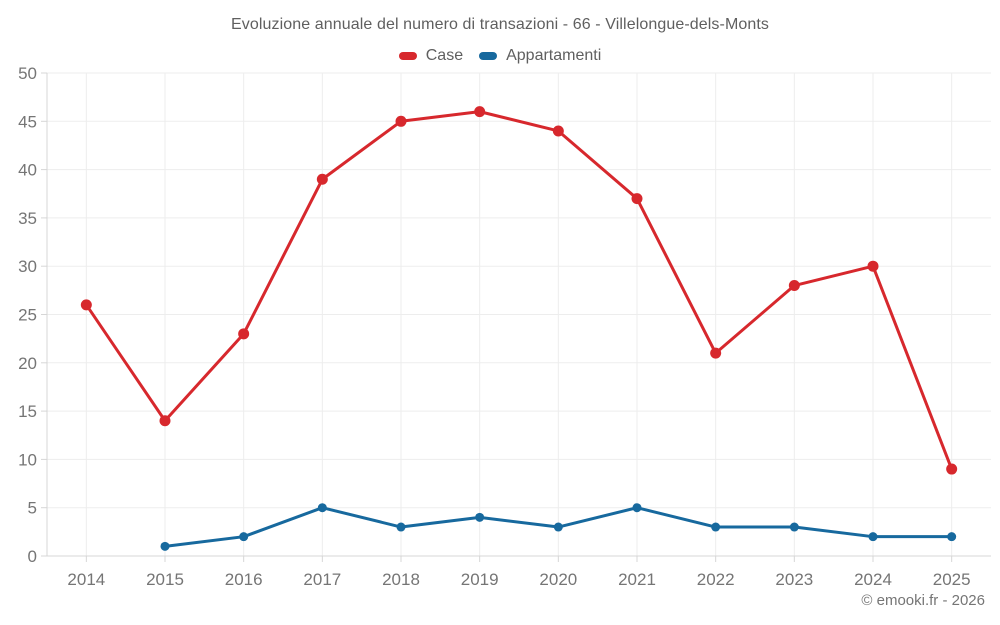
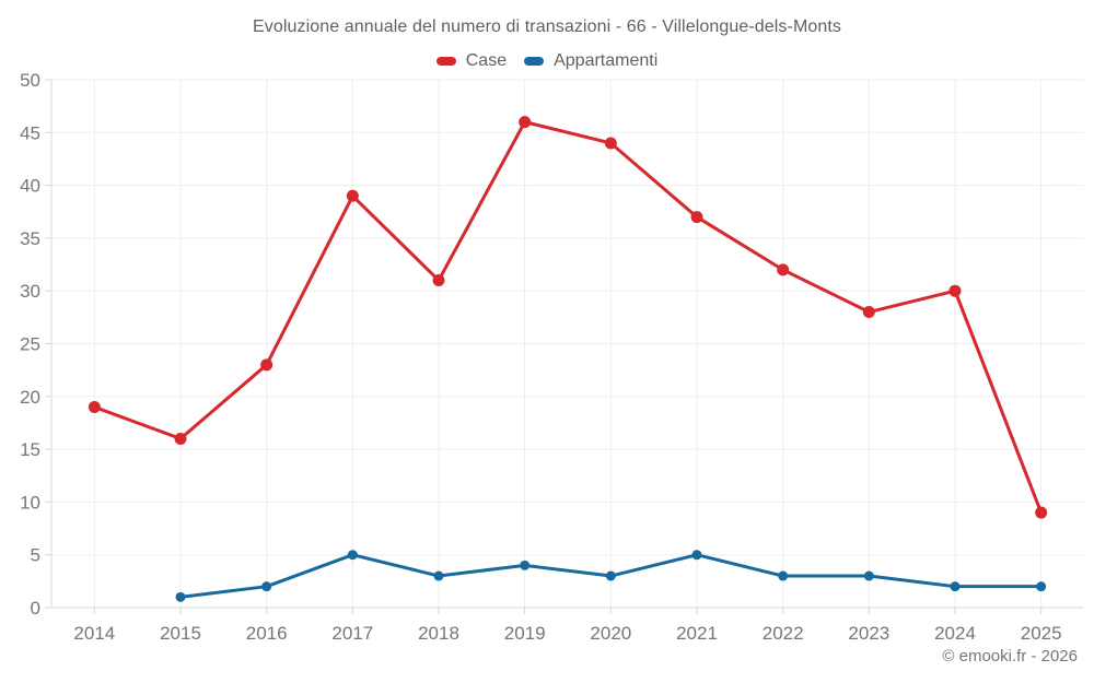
Case/2014: 26 -> 19
Case/2015: 14 -> 16
Case/2018: 45 -> 31
Case/2022: 21 -> 32
